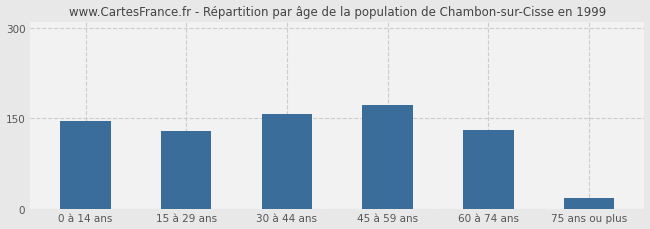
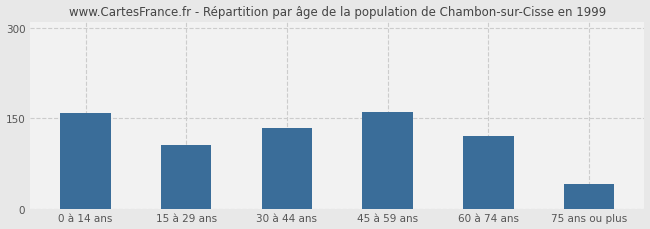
0 à 14 ans: 145 -> 158
15 à 29 ans: 128 -> 106
30 à 44 ans: 157 -> 134
45 à 59 ans: 172 -> 160
60 à 74 ans: 130 -> 120
75 ans ou plus: 18 -> 40
